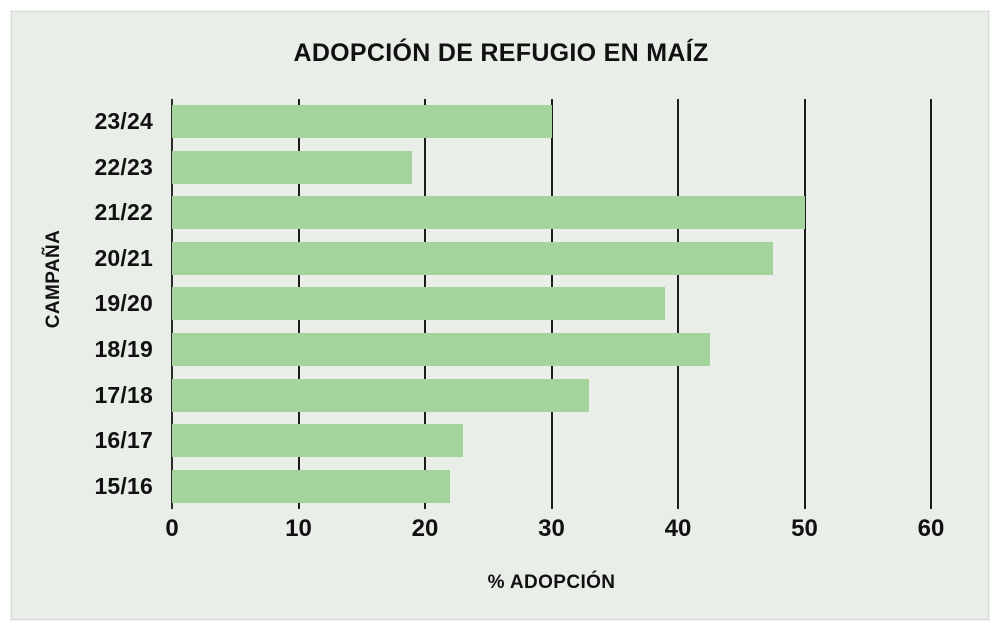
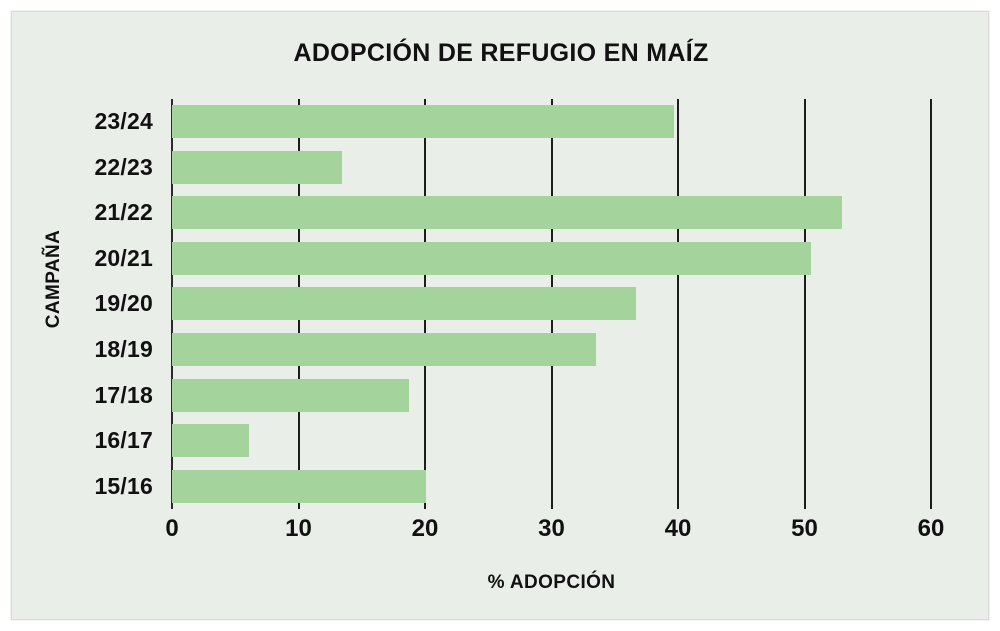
23/24: 30.0 -> 39.7
22/23: 19.0 -> 13.4
21/22: 50.0 -> 53.0
20/21: 47.5 -> 50.5
19/20: 39.0 -> 36.7
18/19: 42.5 -> 33.5
17/18: 33.0 -> 18.7
16/17: 23.0 -> 6.1
15/16: 22.0 -> 20.1
